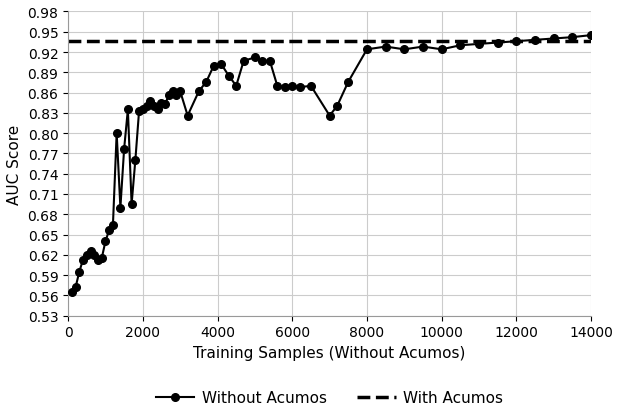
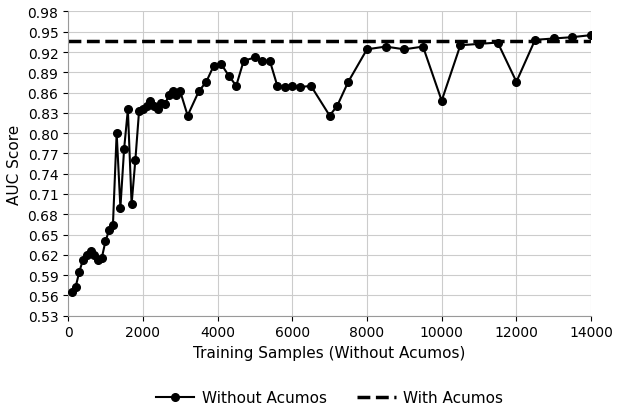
10000: 0.924 -> 0.848
12000: 0.936 -> 0.876
